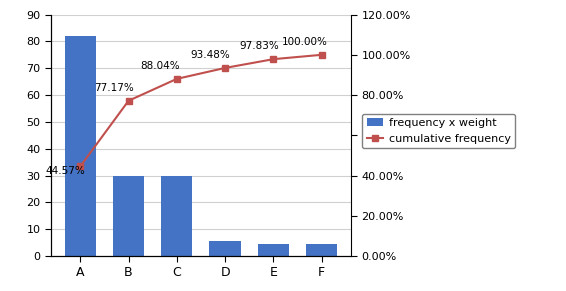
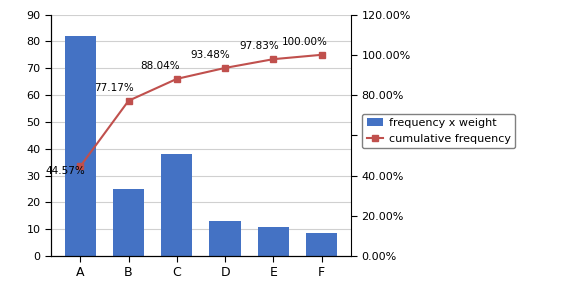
frequency x weight/B: 30.0 -> 25.0
frequency x weight/C: 30.0 -> 38.0
frequency x weight/D: 5.5 -> 13.0
frequency x weight/E: 4.5 -> 11.0
frequency x weight/F: 4.5 -> 8.5
